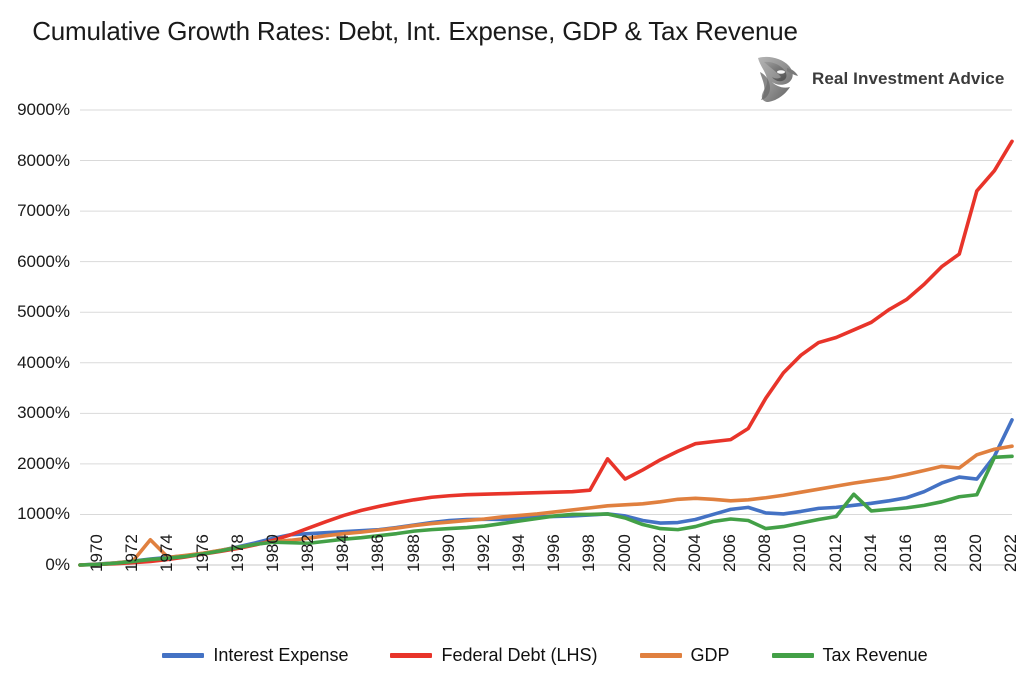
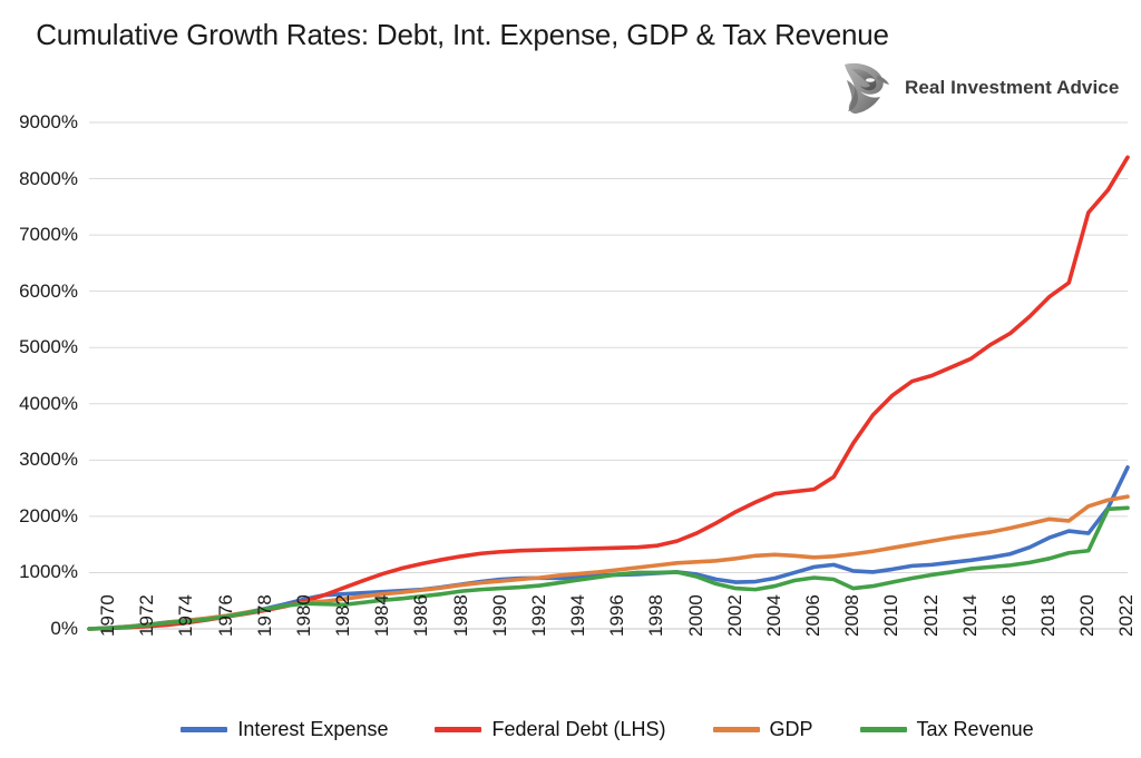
GDP/1974: 500% -> 100%
Federal Debt (LHS)/2000: 2100% -> 1600%
Tax Revenue/2014: 1400% -> 1000%
